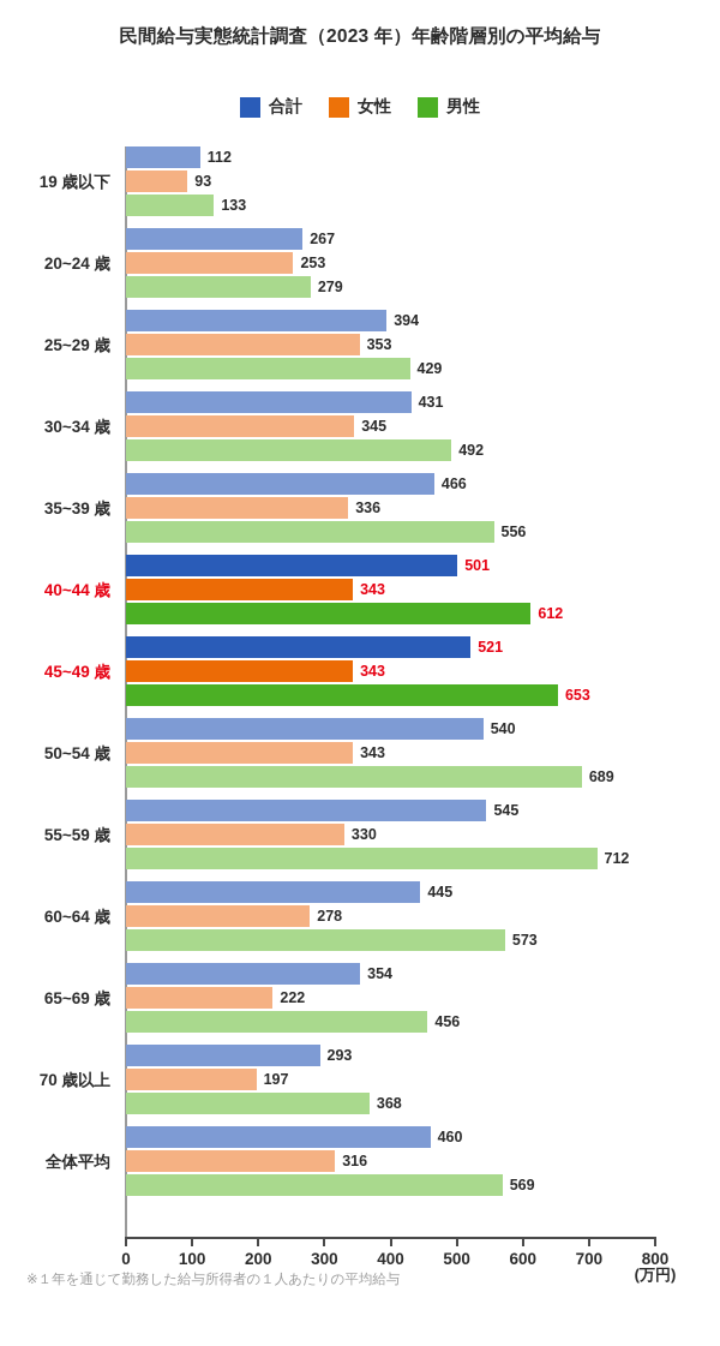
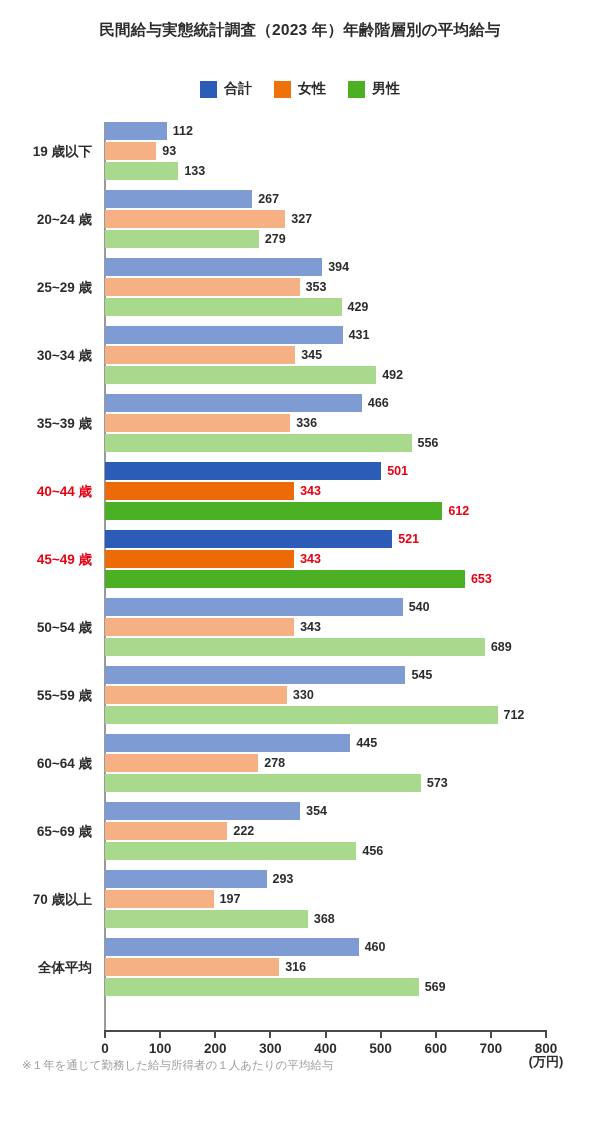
女性/20~24 歳: 253 -> 327
